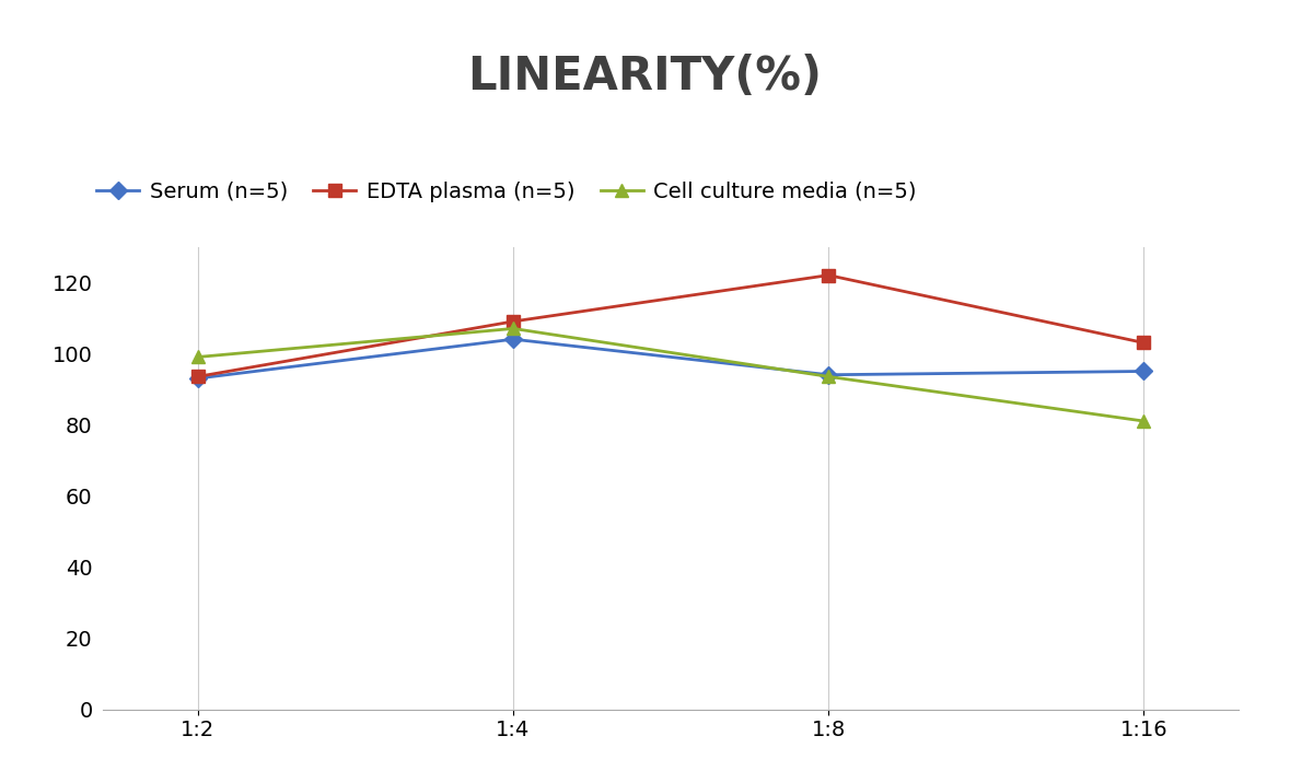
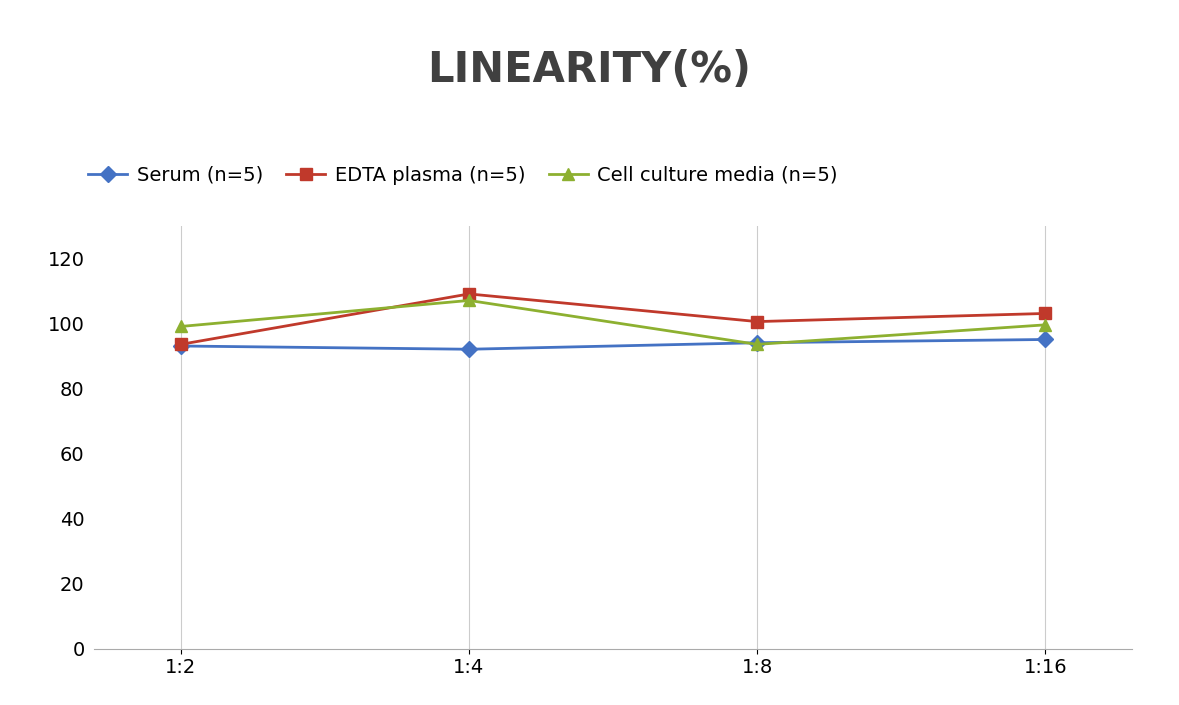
Serum (n=5)/1:4: 104 -> 92
EDTA plasma (n=5)/1:8: 122.0 -> 100.5
Cell culture media (n=5)/1:16: 81.0 -> 99.5
